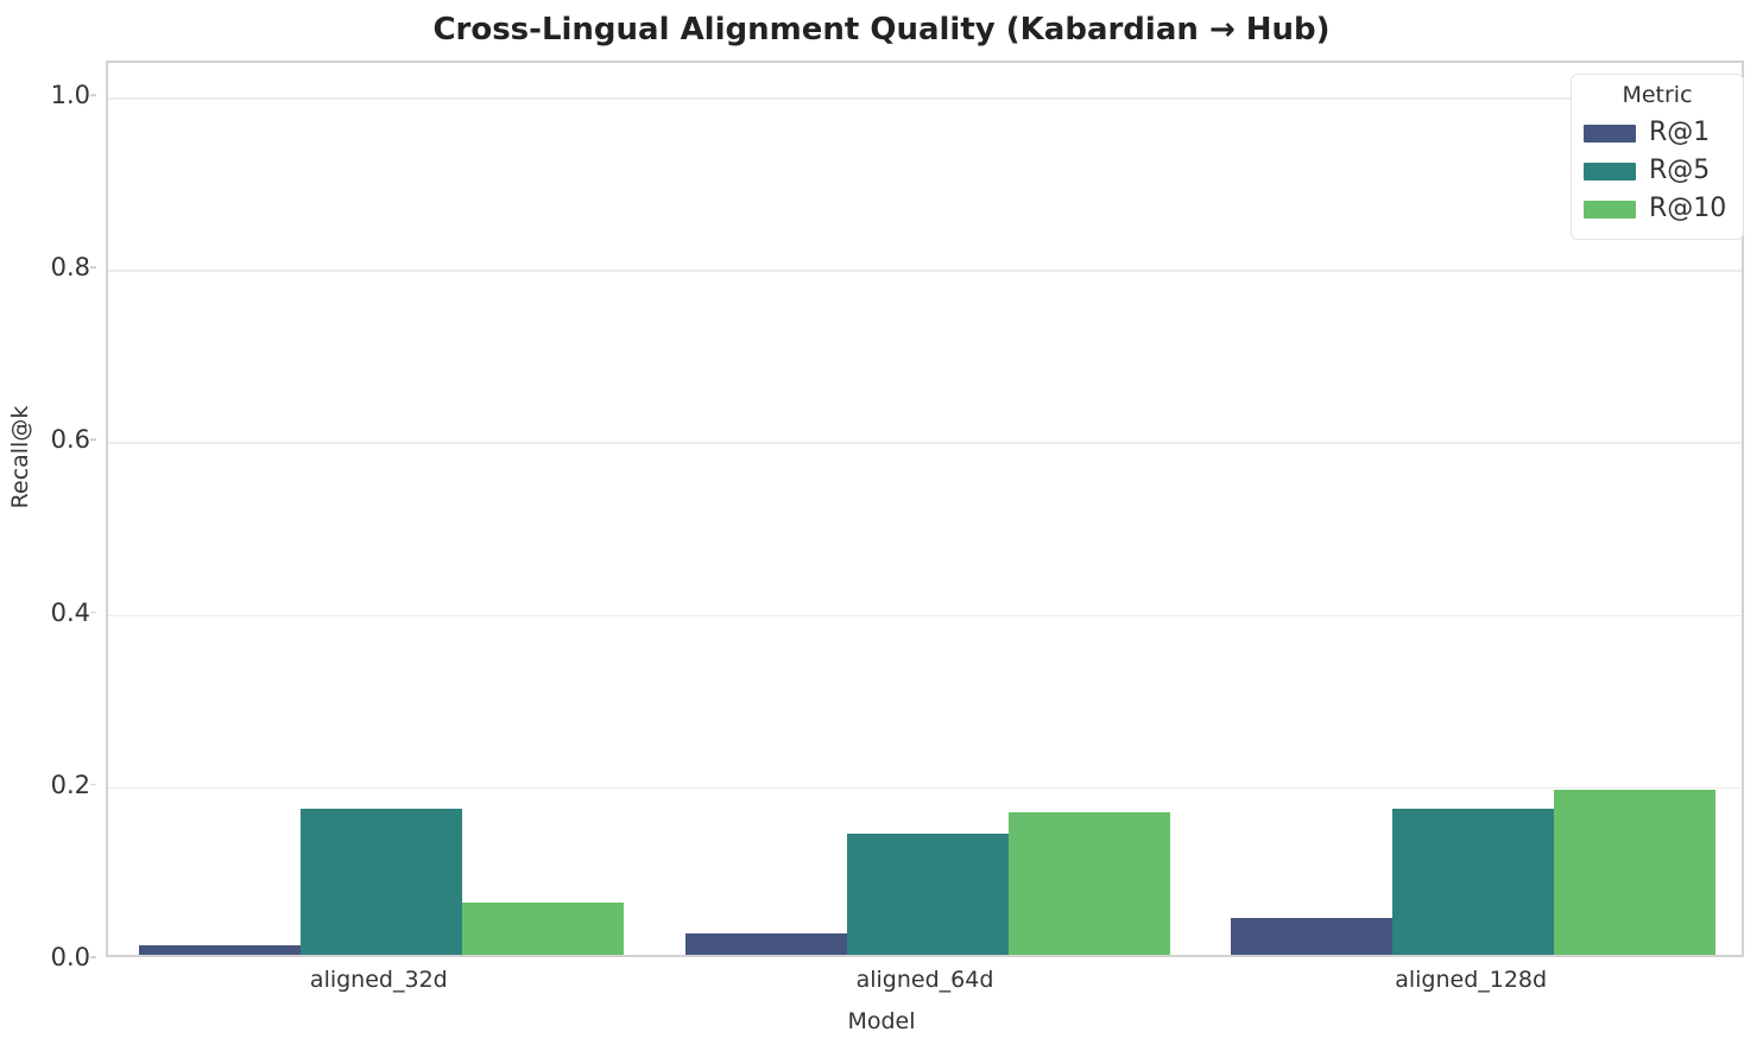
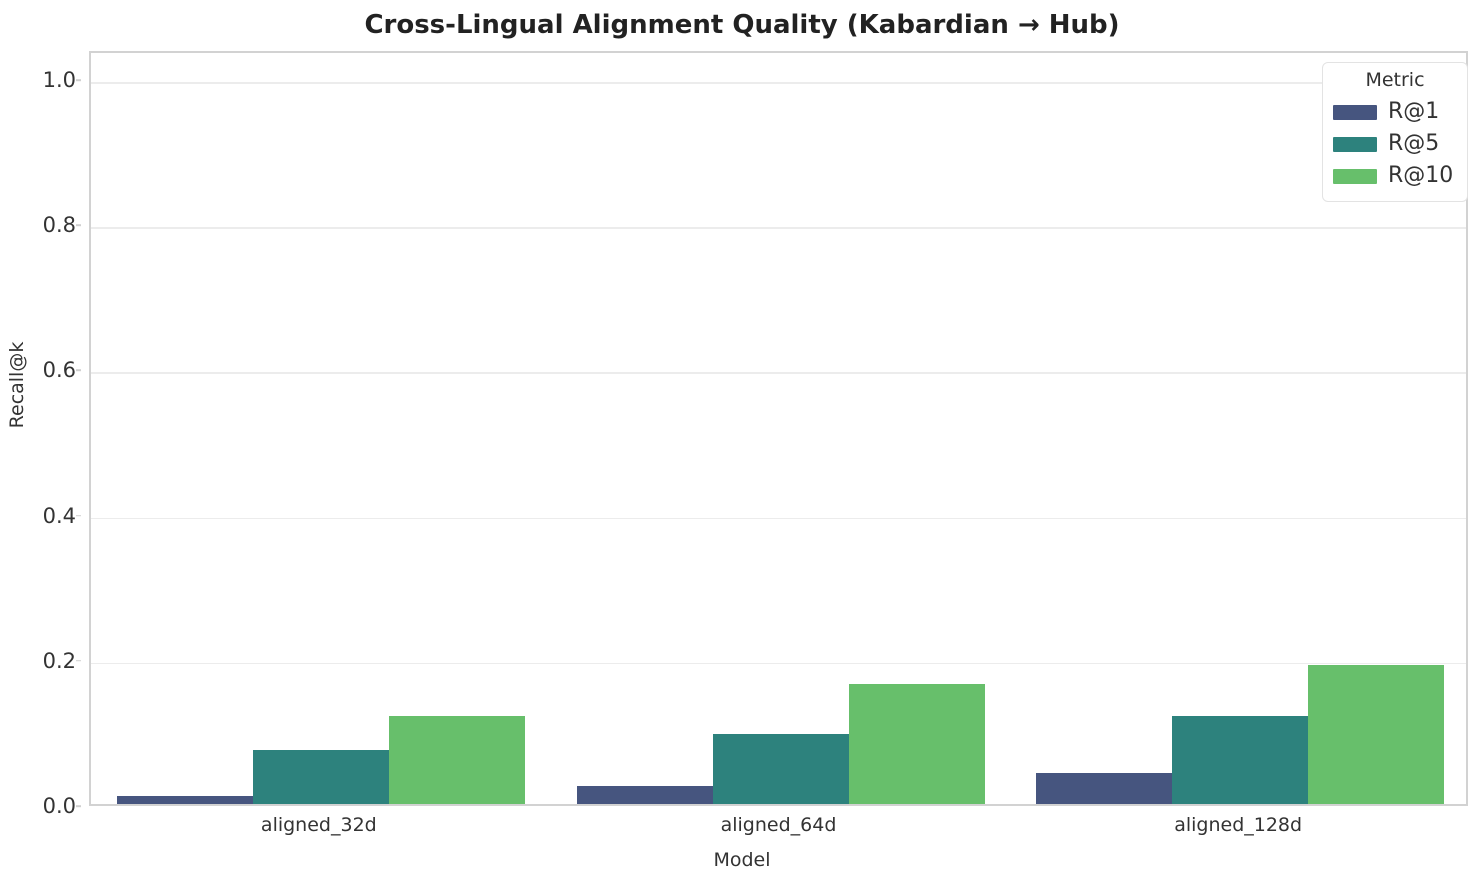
R@5/aligned_32d: 0.17 -> 0.07
R@10/aligned_32d: 0.06 -> 0.12
R@5/aligned_64d: 0.14 -> 0.10
R@5/aligned_128d: 0.17 -> 0.12
